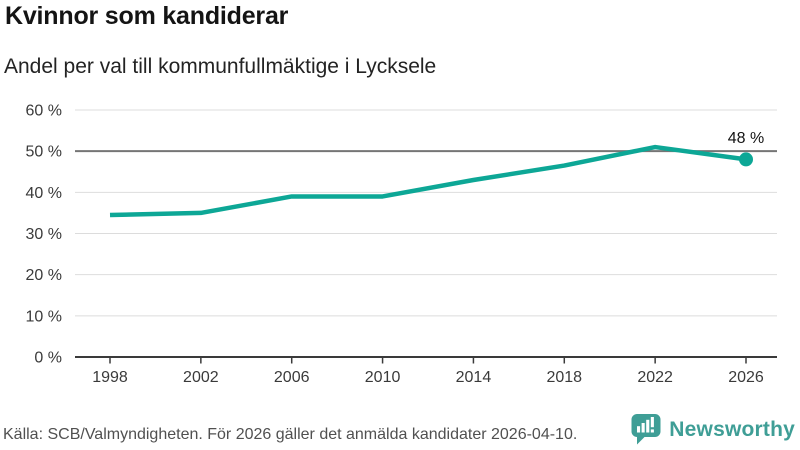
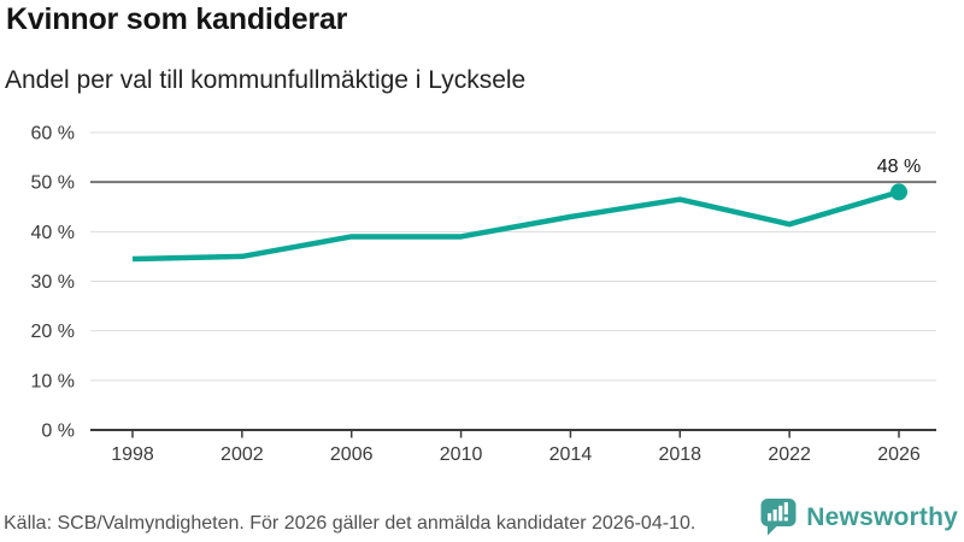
2022: 51% -> 42%
